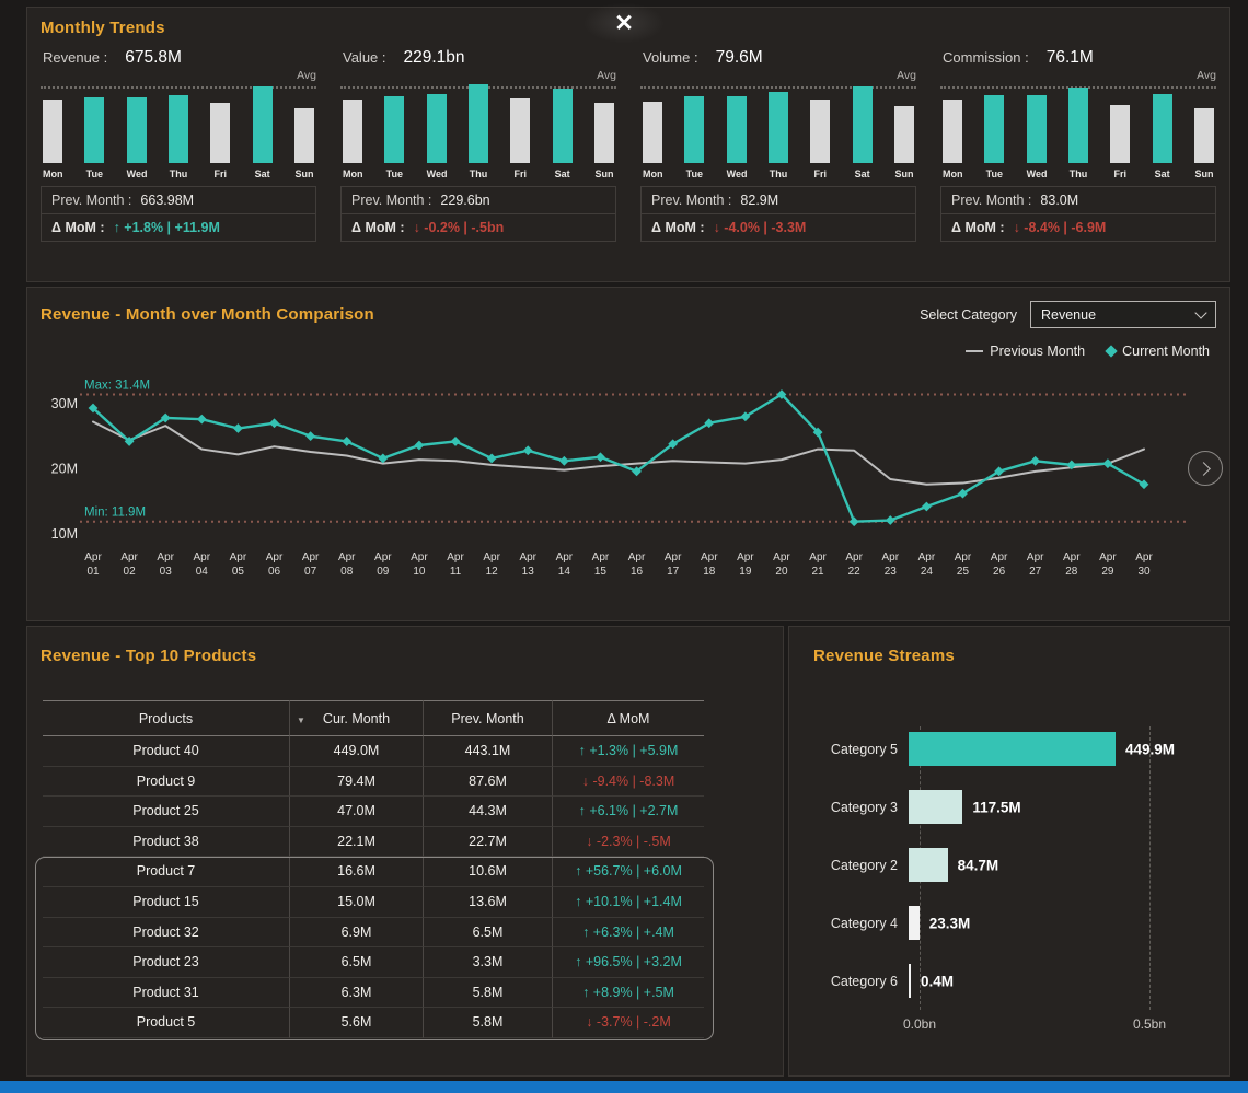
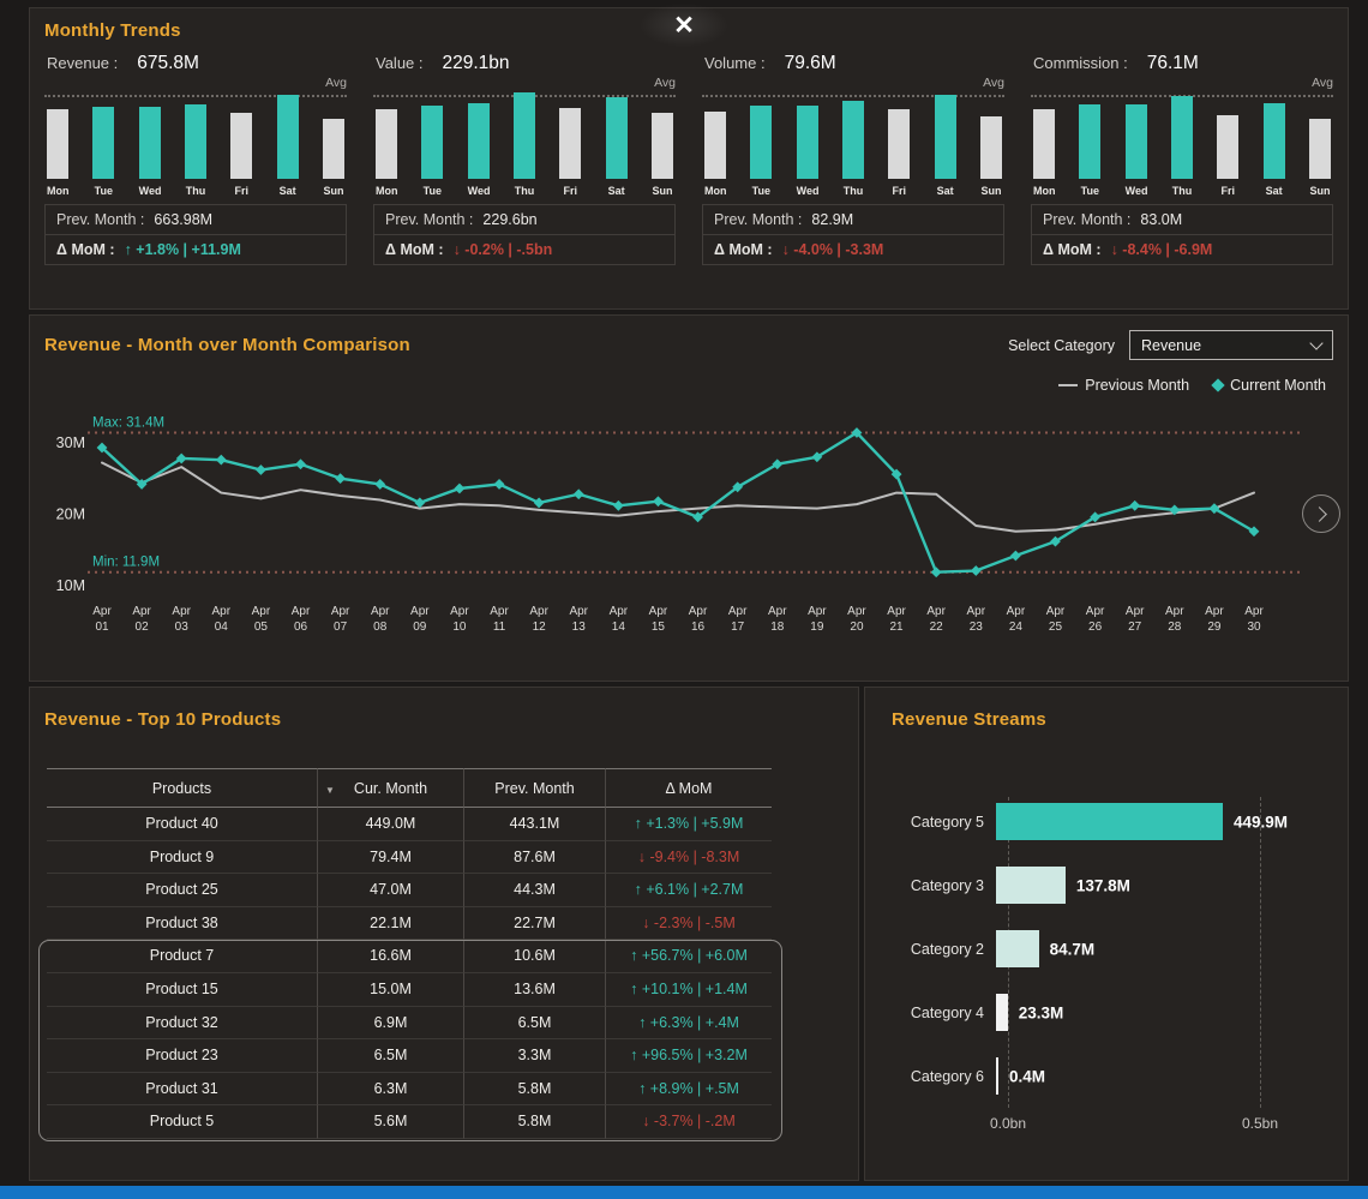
Revenue Streams/Category 3: 117.5M -> 137.8M
